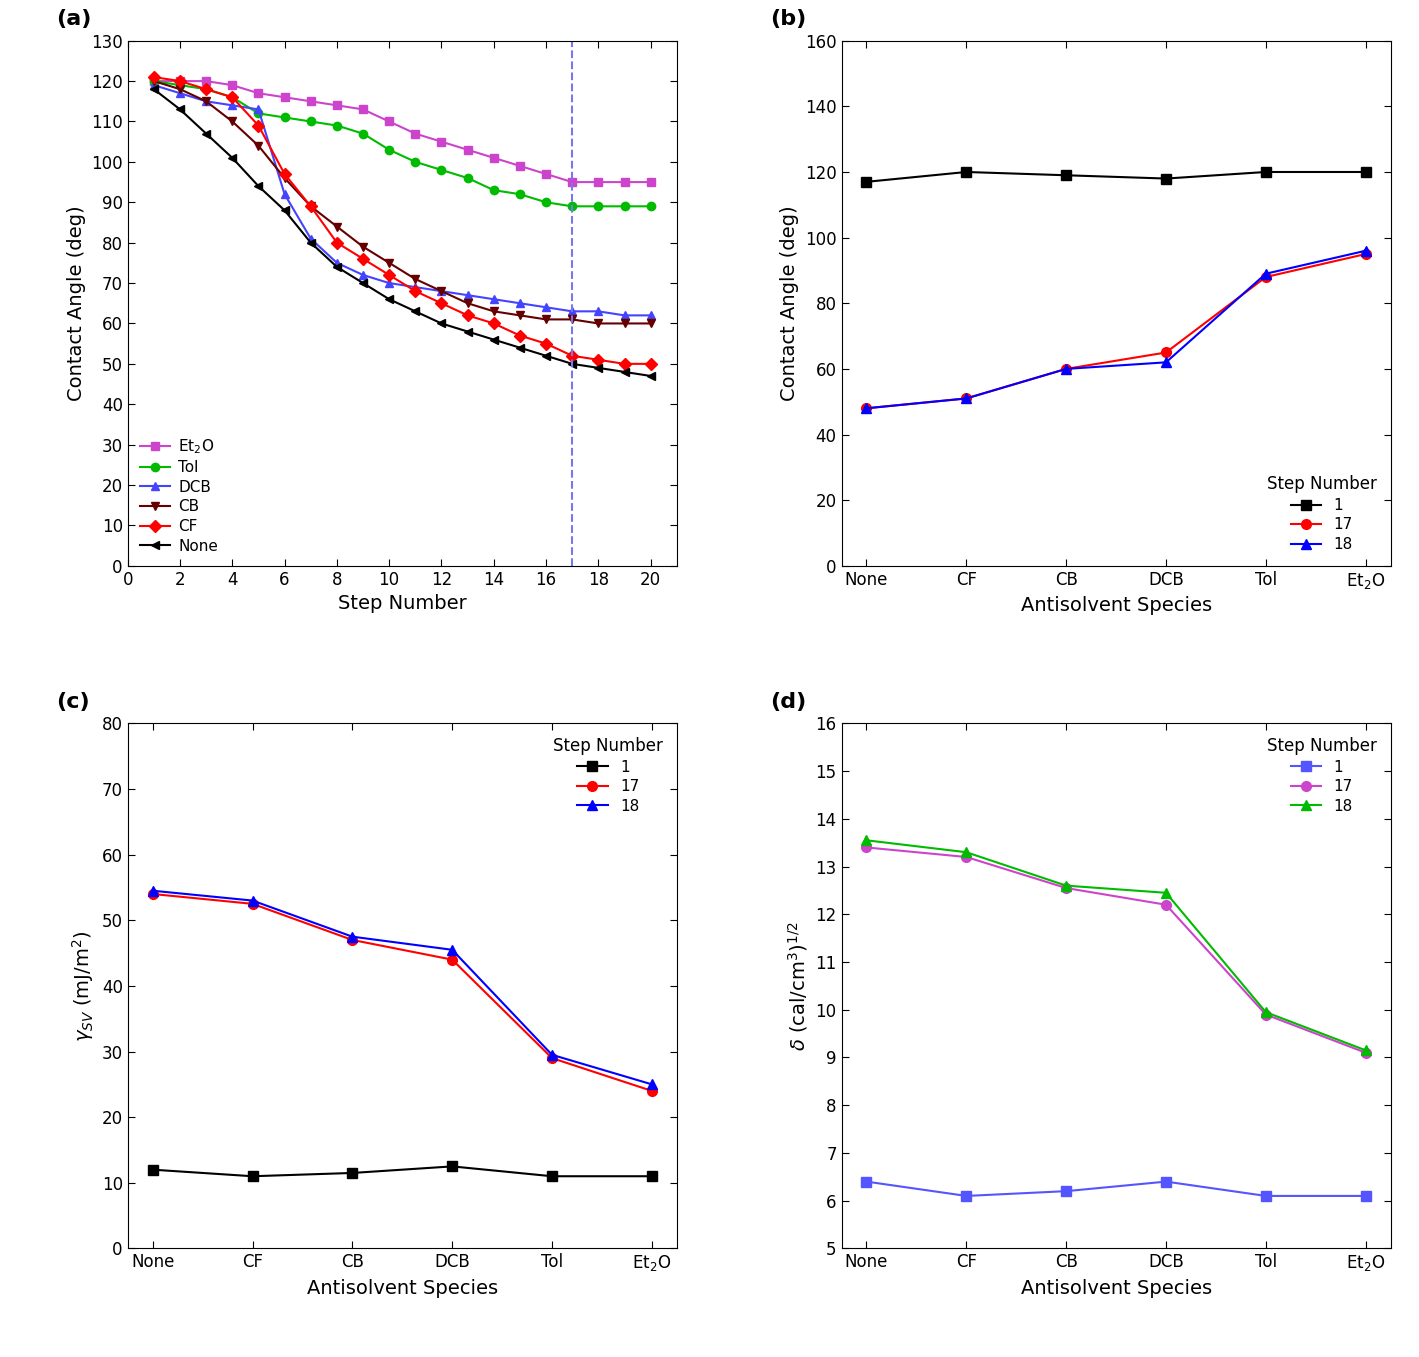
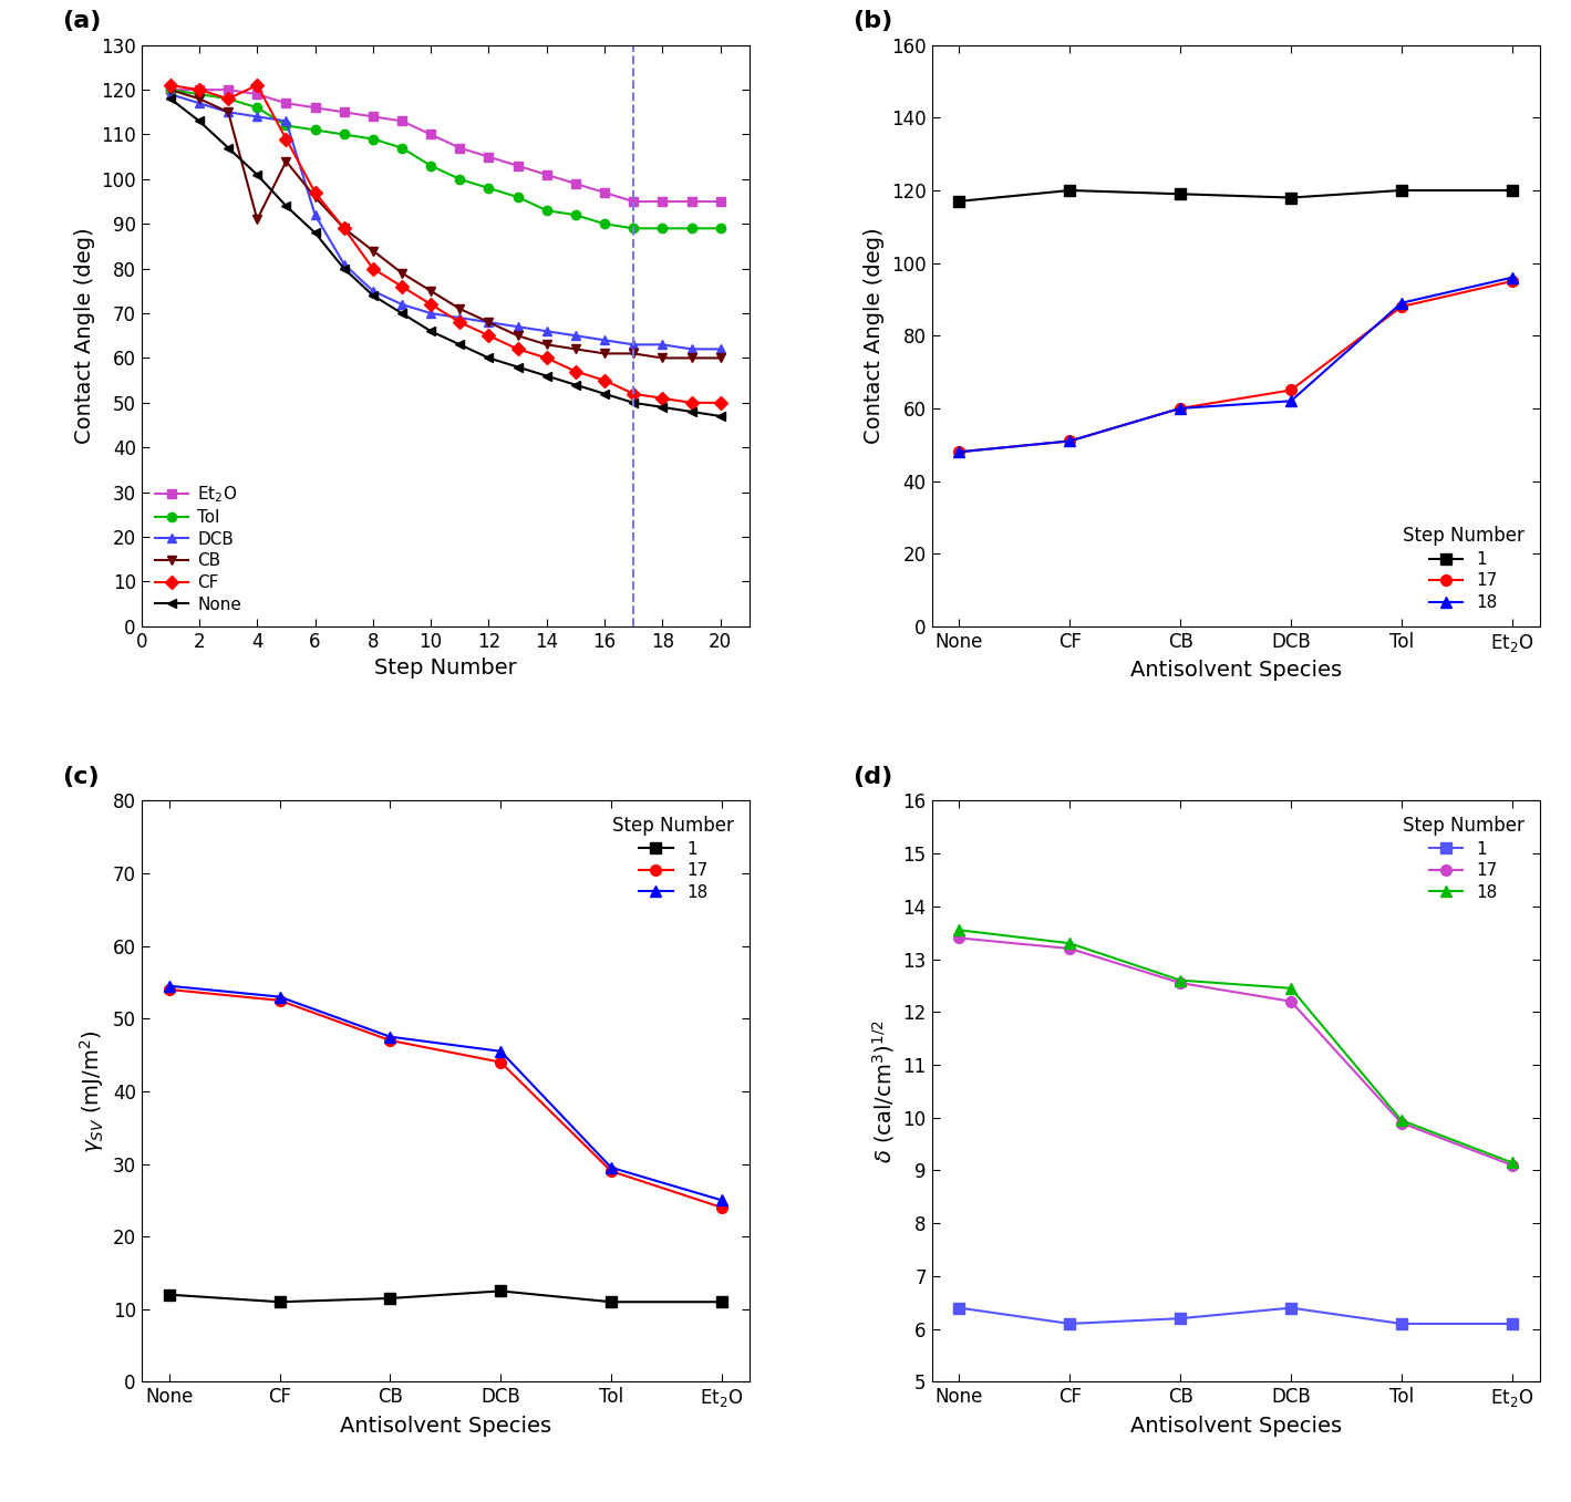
CB/4: 110 -> 91
CF/4: 116 -> 121
